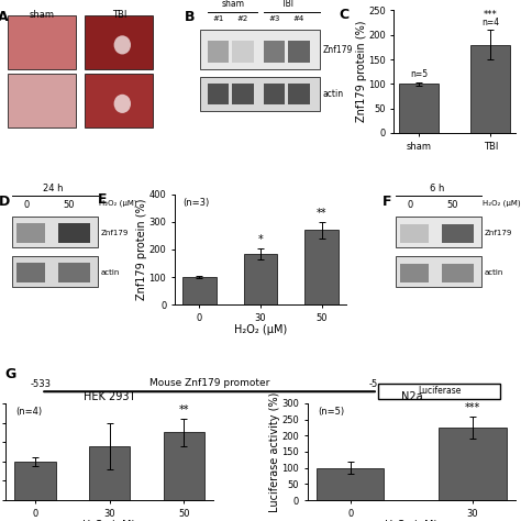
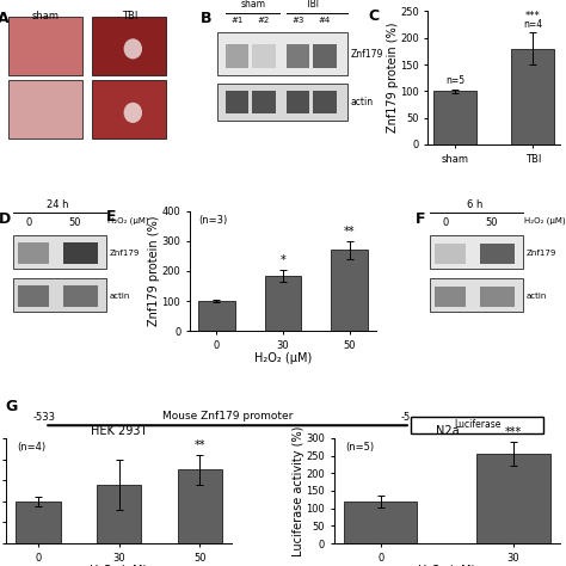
N2a/0: 100 -> 120
N2a/30: 225 -> 255
